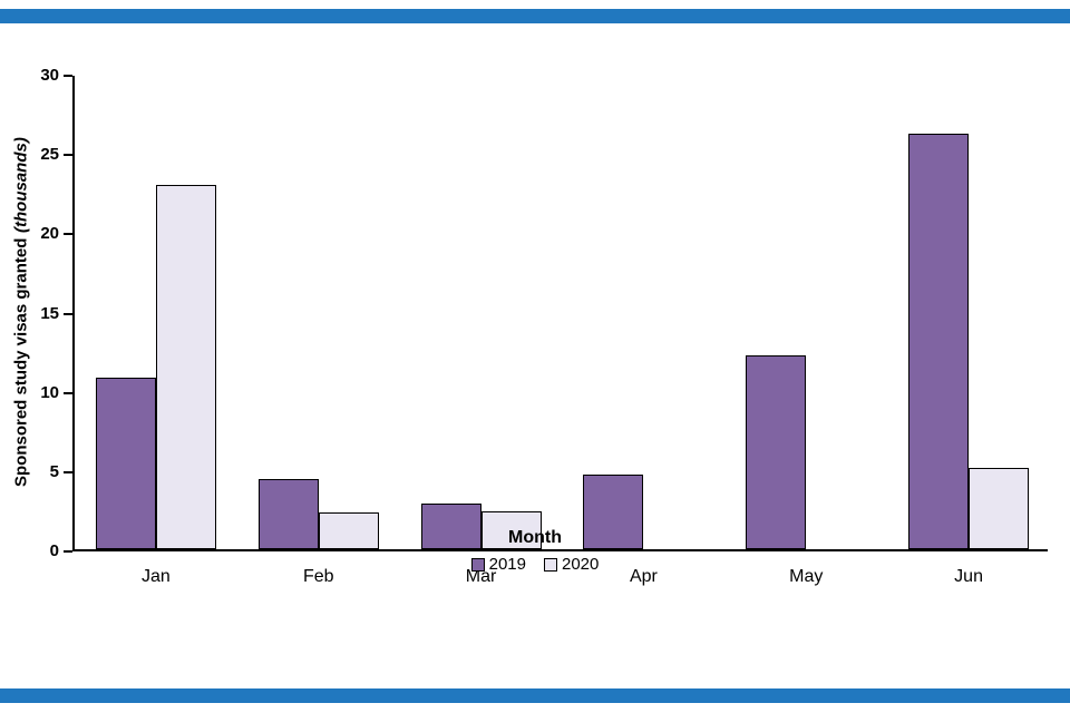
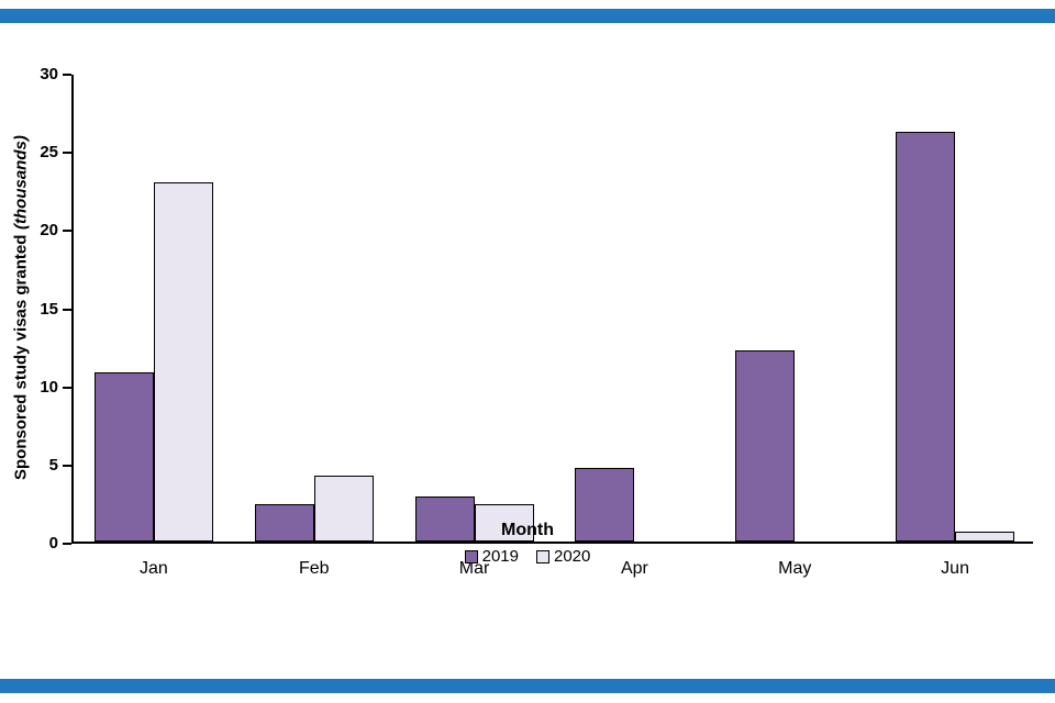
2019/Feb: 4.4 -> 2.4
2020/Feb: 2.3 -> 4.2
2020/Jun: 5.1 -> 0.6
